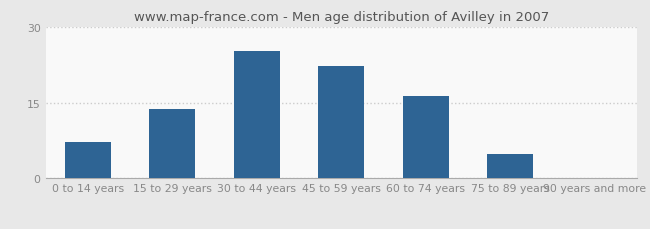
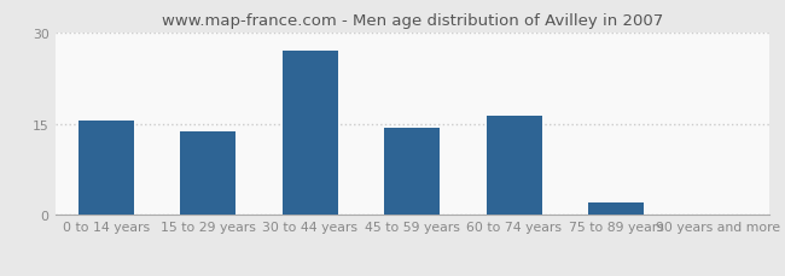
0 to 14 years: 7.2 -> 15.5
30 to 44 years: 25.2 -> 27.0
45 to 59 years: 22.2 -> 14.3
75 to 89 years: 4.8 -> 2.0
